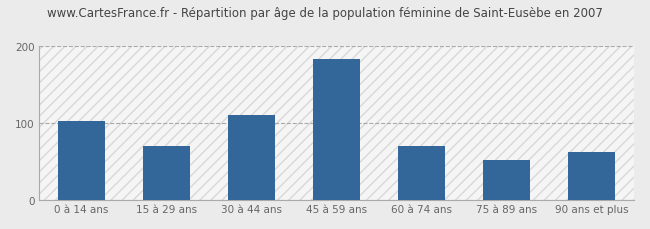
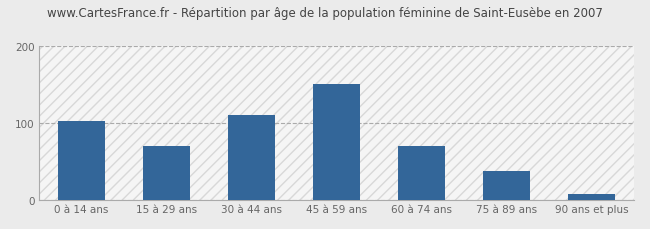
45 à 59 ans: 182 -> 150
75 à 89 ans: 52 -> 38
90 ans et plus: 62 -> 7
